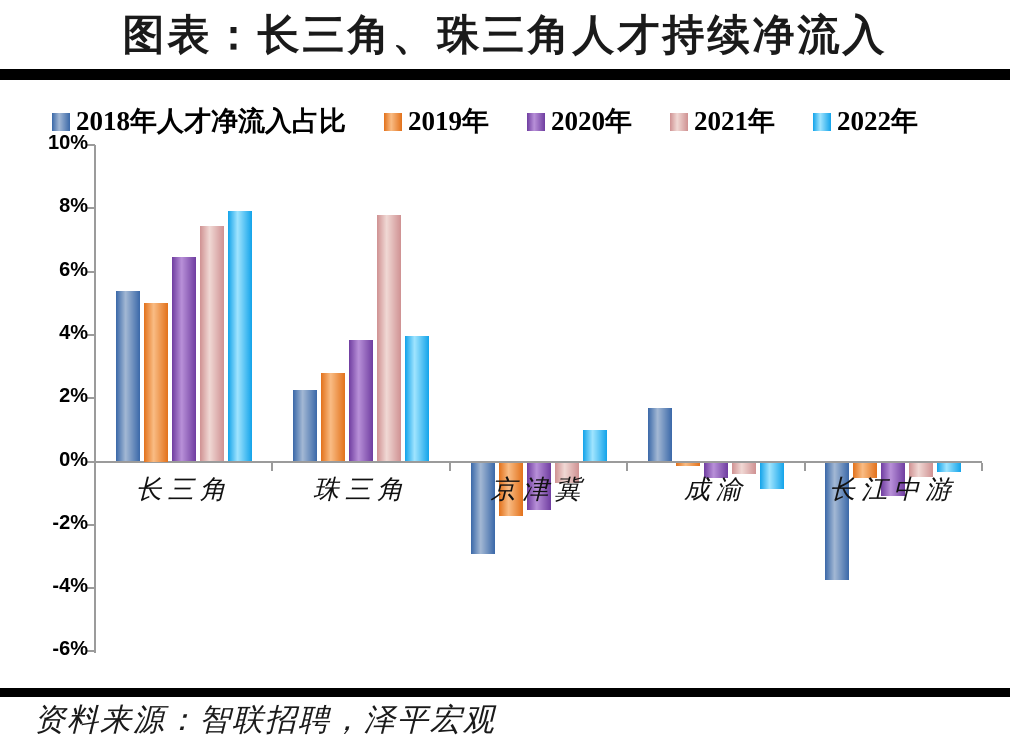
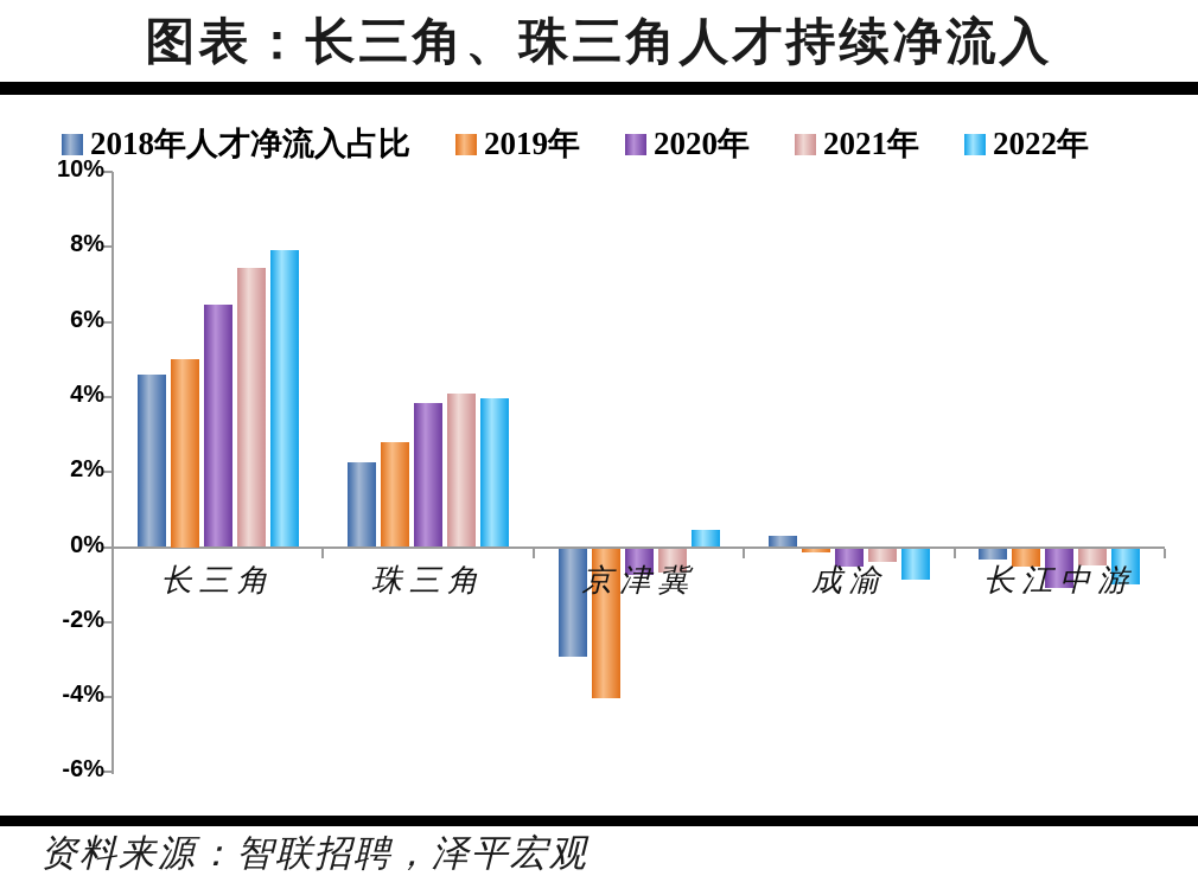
2018年人才净流入占比/长三角: 5.4% -> 4.6%
2021年/珠三角: 7.8% -> 4.1%
2019年/京津冀: -1.7% -> -4.0%
2020年/京津冀: -1.5% -> -0.7%
2022年/京津冀: 1.0% -> 0.5%
2018年人才净流入占比/成渝: 1.7% -> 0.3%
2018年人才净流入占比/长江中游: -3.7% -> -0.3%
2022年/长江中游: -0.3% -> -0.9%
